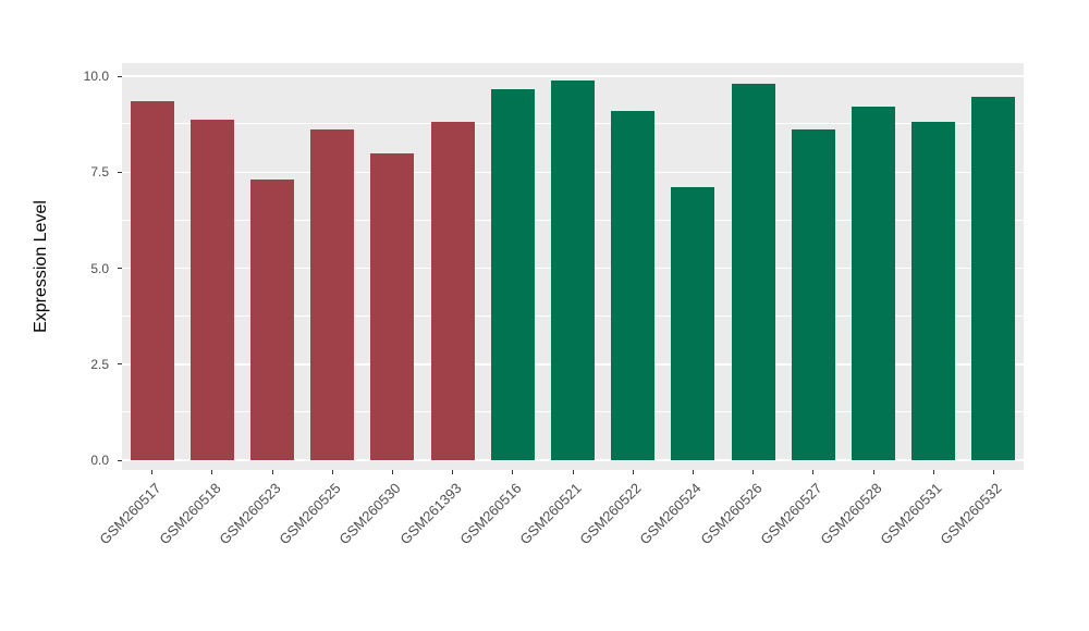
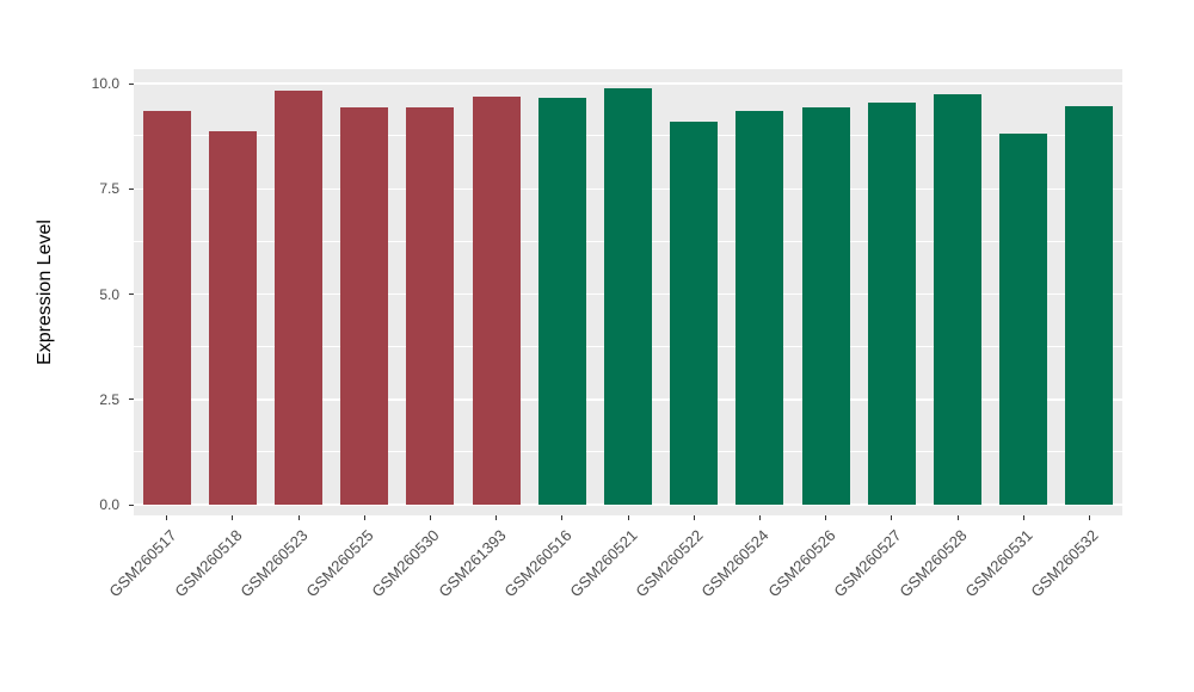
GSM260523: 7.3 -> 9.8
GSM260525: 8.6 -> 9.4
GSM260530: 8.0 -> 9.4
GSM261393: 8.8 -> 9.7
GSM260524: 7.1 -> 9.4
GSM260526: 9.8 -> 9.4
GSM260527: 8.6 -> 9.6
GSM260528: 9.2 -> 9.7
